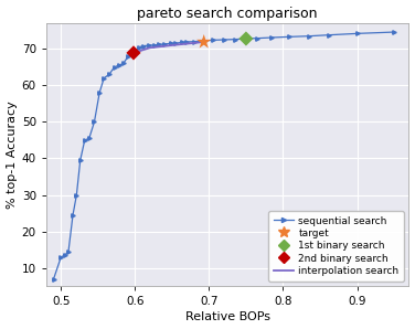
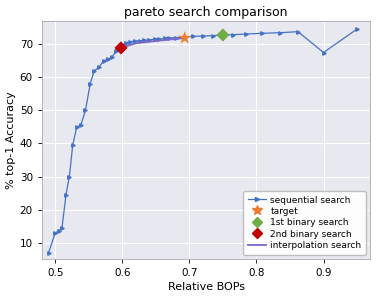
sequential search/0.9: 74.2 -> 67.5
